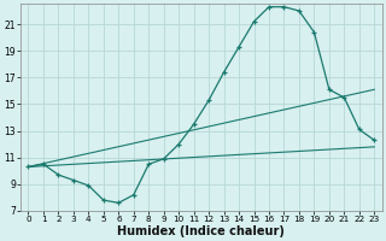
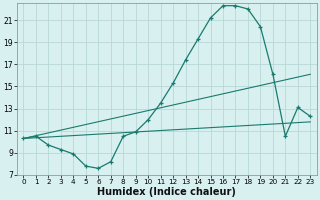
21: 15.5 -> 10.5
